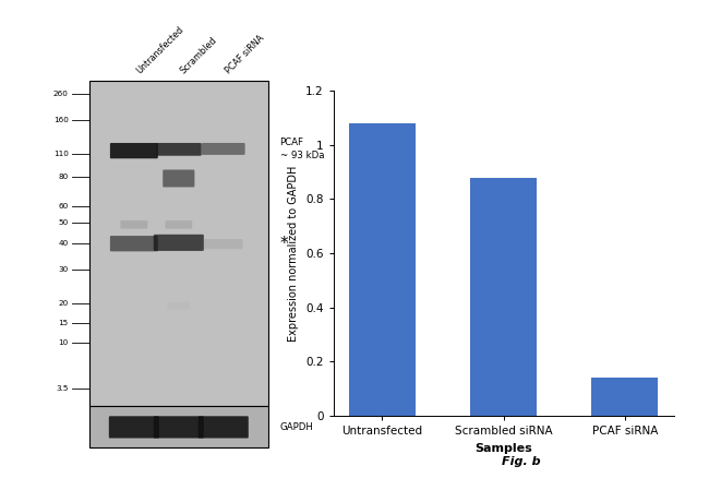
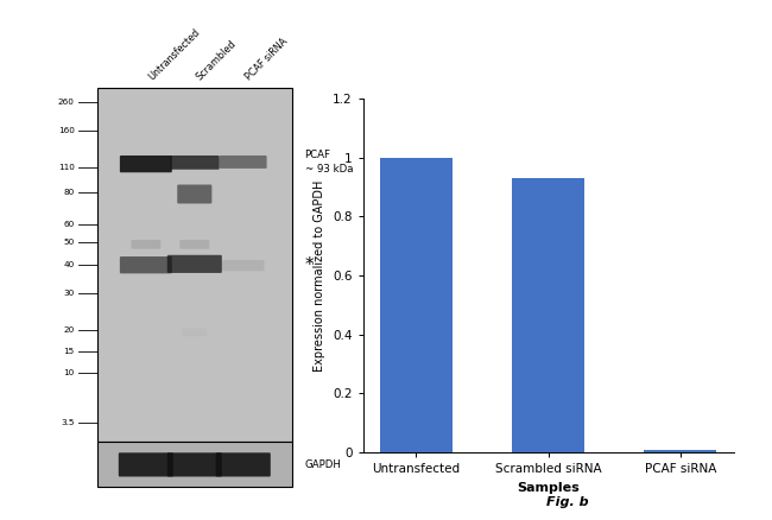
Untransfected: 1.08 -> 1.00
Scrambled siRNA: 0.88 -> 0.93
PCAF siRNA: 0.14 -> 0.01
